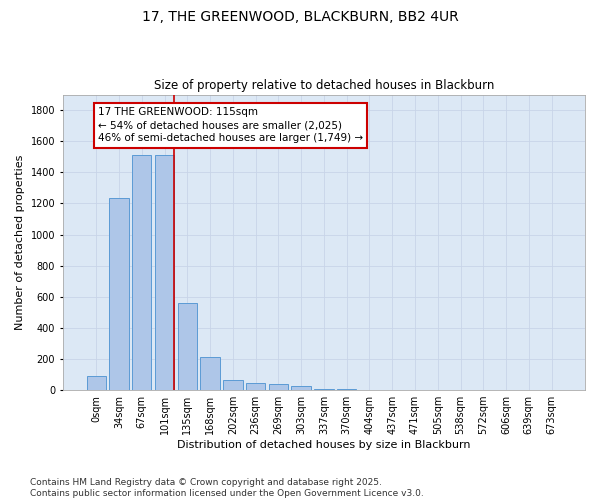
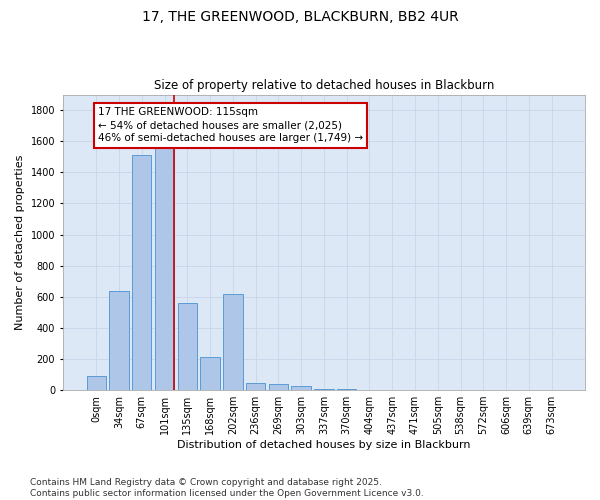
34sqm: 1240 -> 640
101sqm: 1510 -> 1570
202sqm: 60 -> 620
